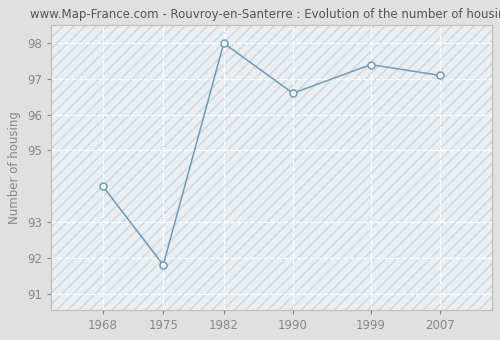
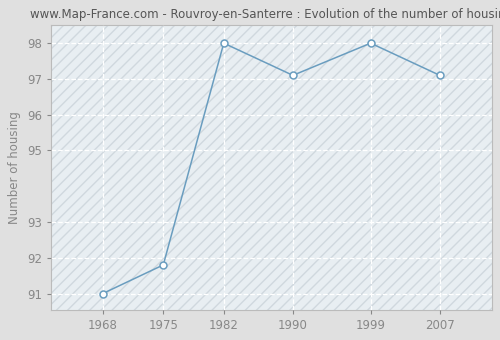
1968: 94.0 -> 91.0
1990: 96.6 -> 97.1
1999: 97.4 -> 98.0
